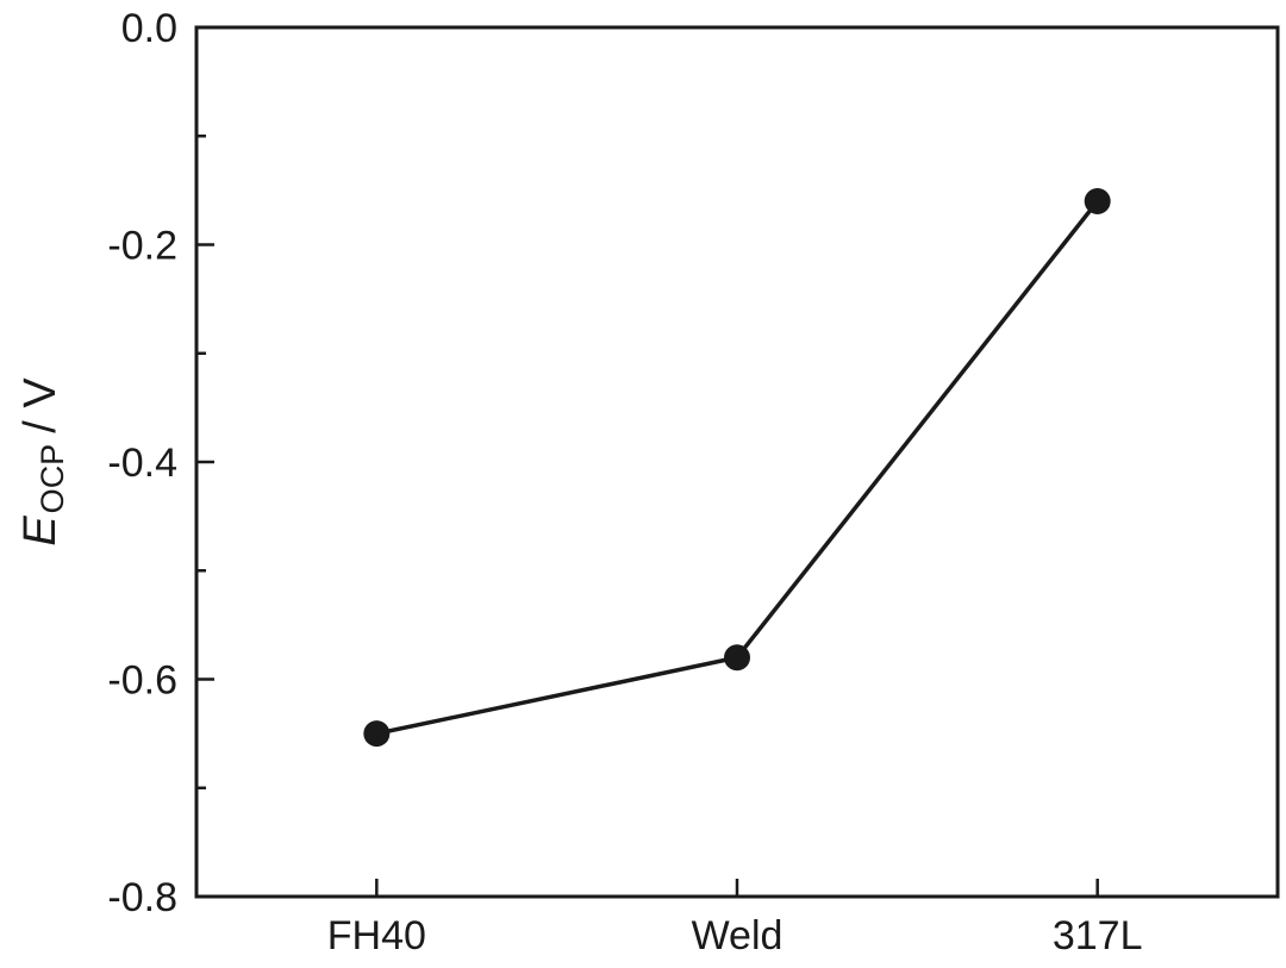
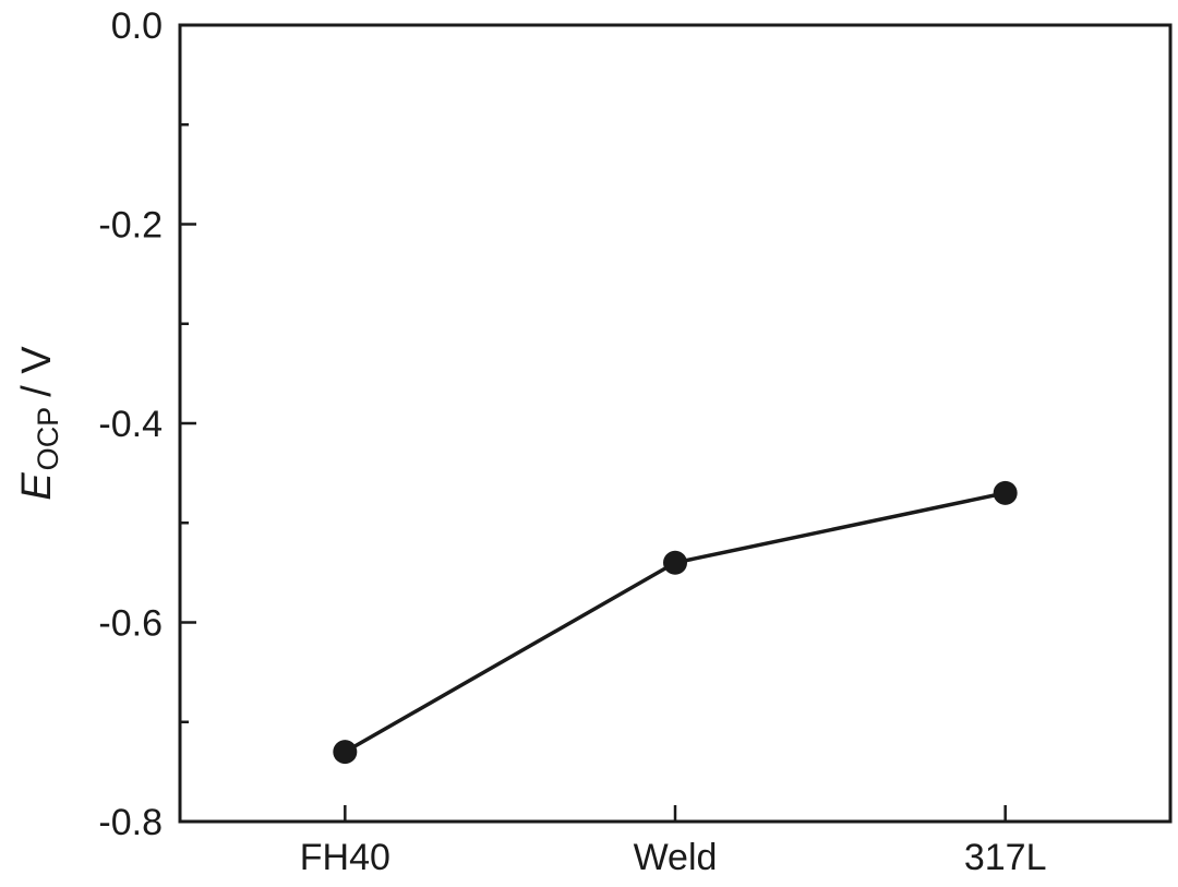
FH40: -0.65 -> -0.73
Weld: -0.58 -> -0.54
317L: -0.16 -> -0.47
